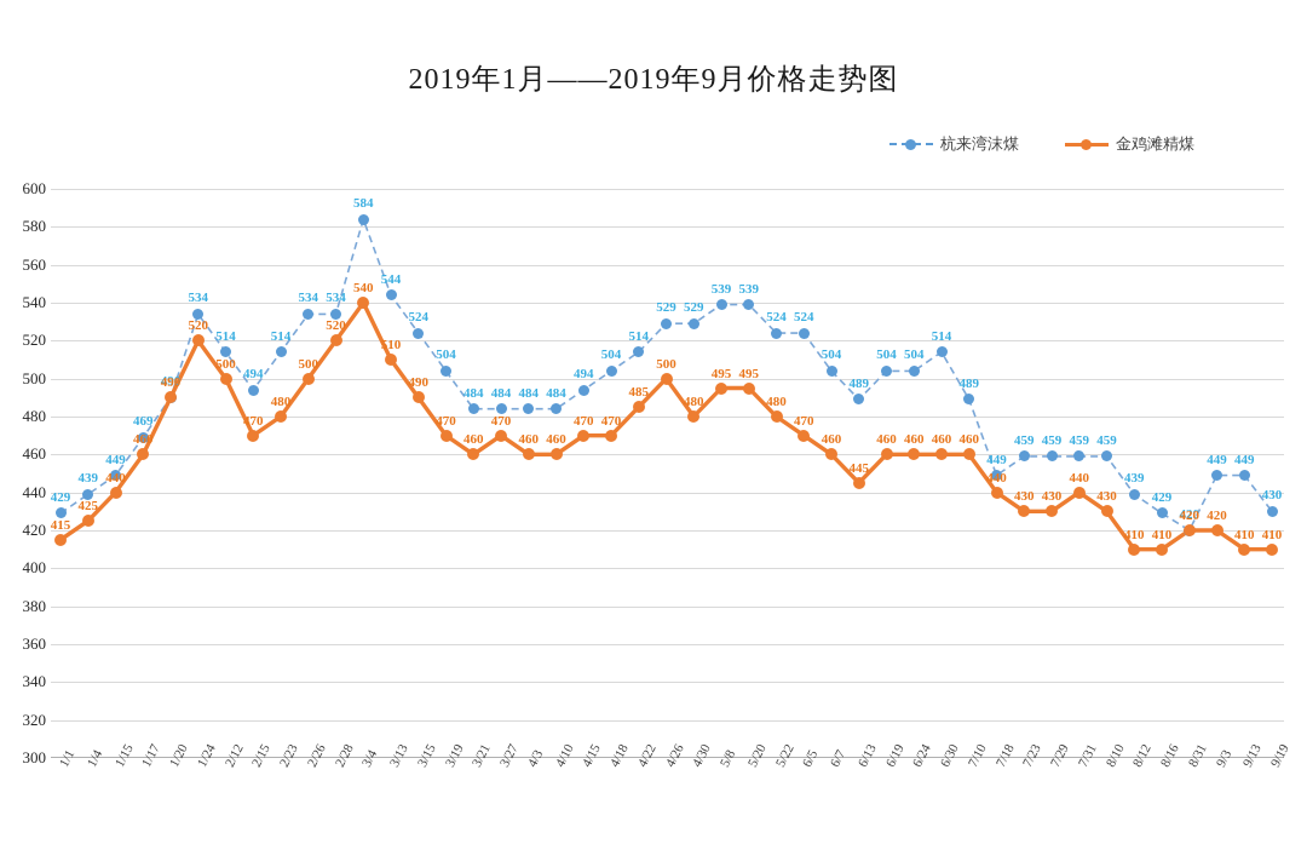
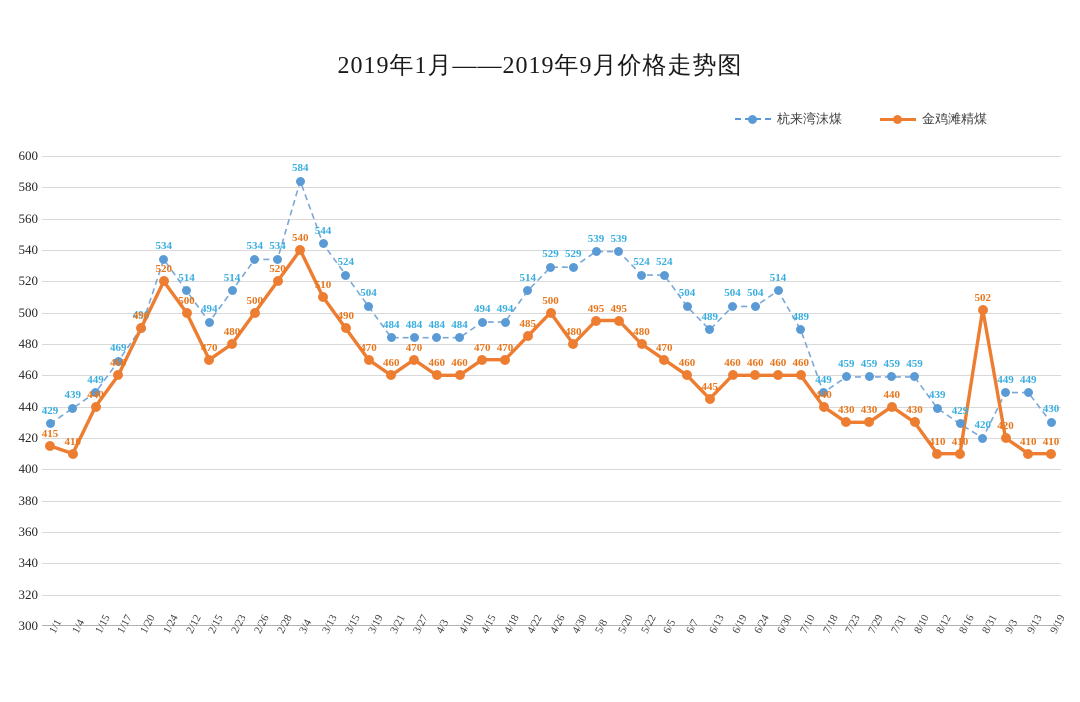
金鸡滩精煤/1/4: 425 -> 410
杭来湾沫煤/4/18: 504 -> 494
金鸡滩精煤/8/31: 420 -> 502
